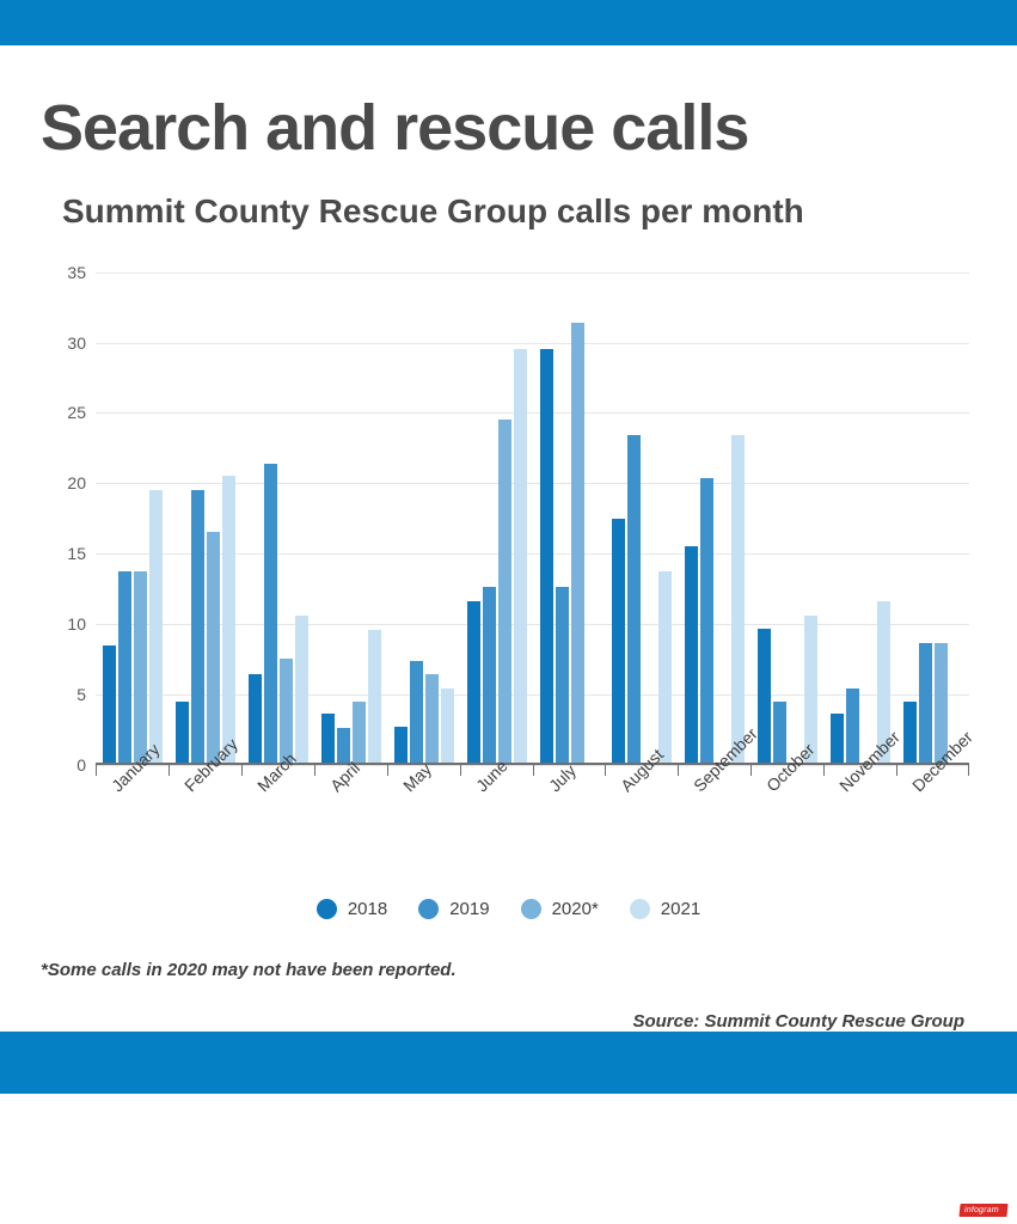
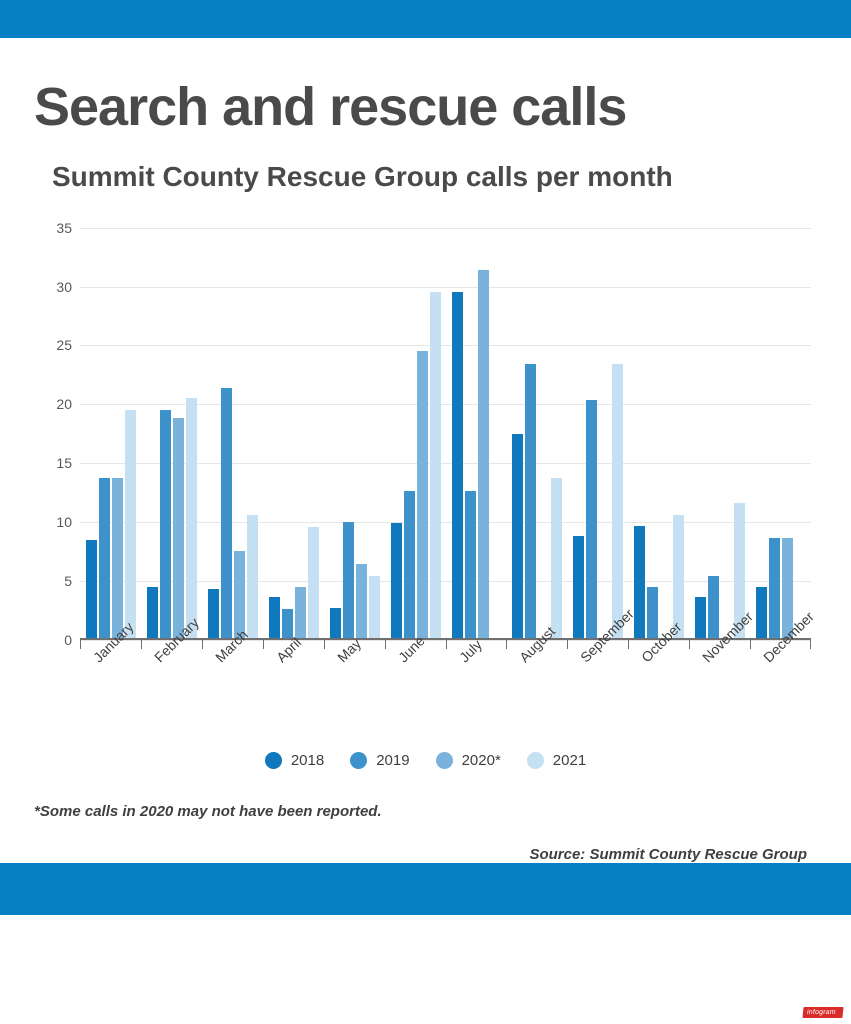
2020*/February: 16.5 -> 18.8
2018/March: 6.4 -> 4.3
2019/May: 7.4 -> 10.0
2018/June: 11.6 -> 9.9
2018/September: 15.5 -> 8.8
